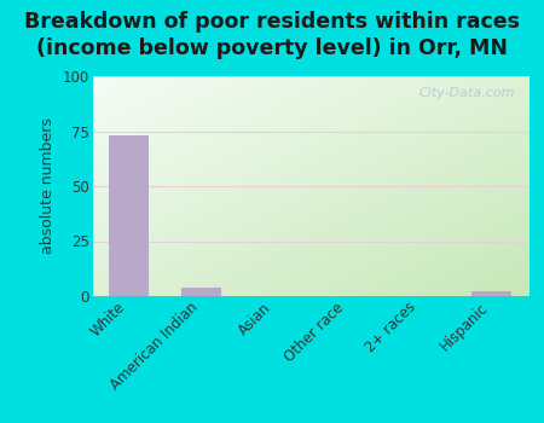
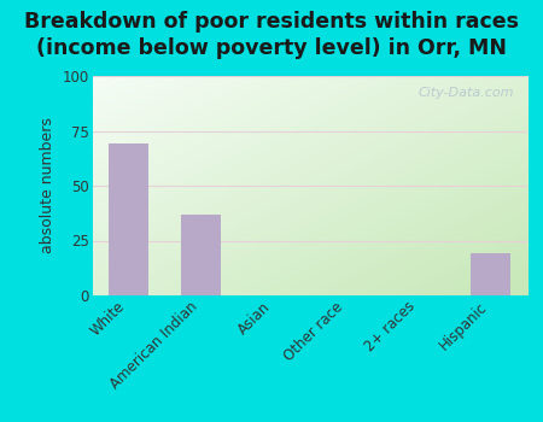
White: 73 -> 69
American Indian: 4 -> 37
Hispanic: 2 -> 19
